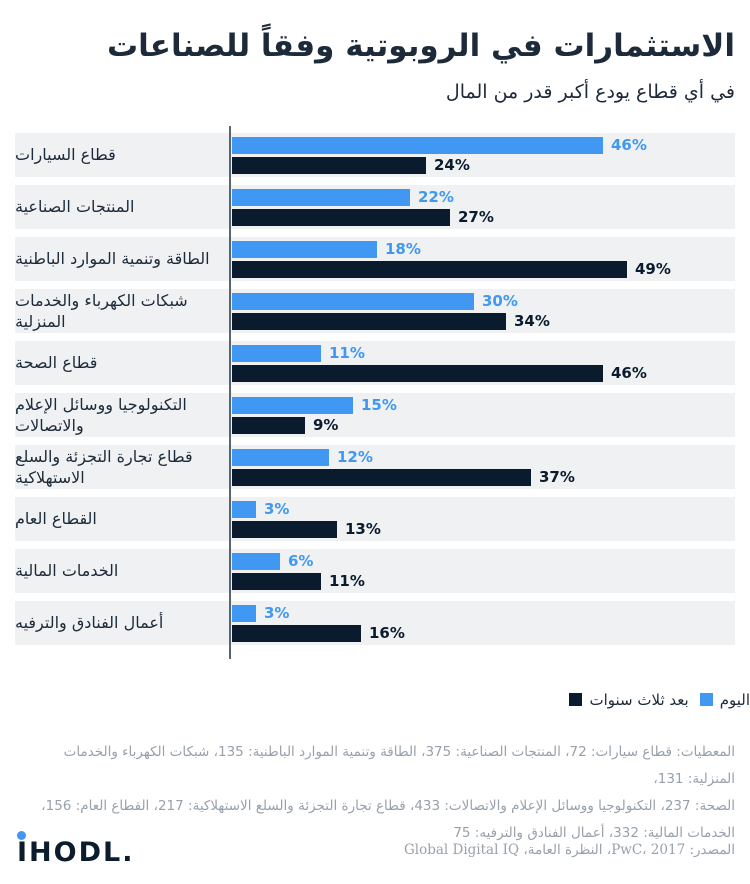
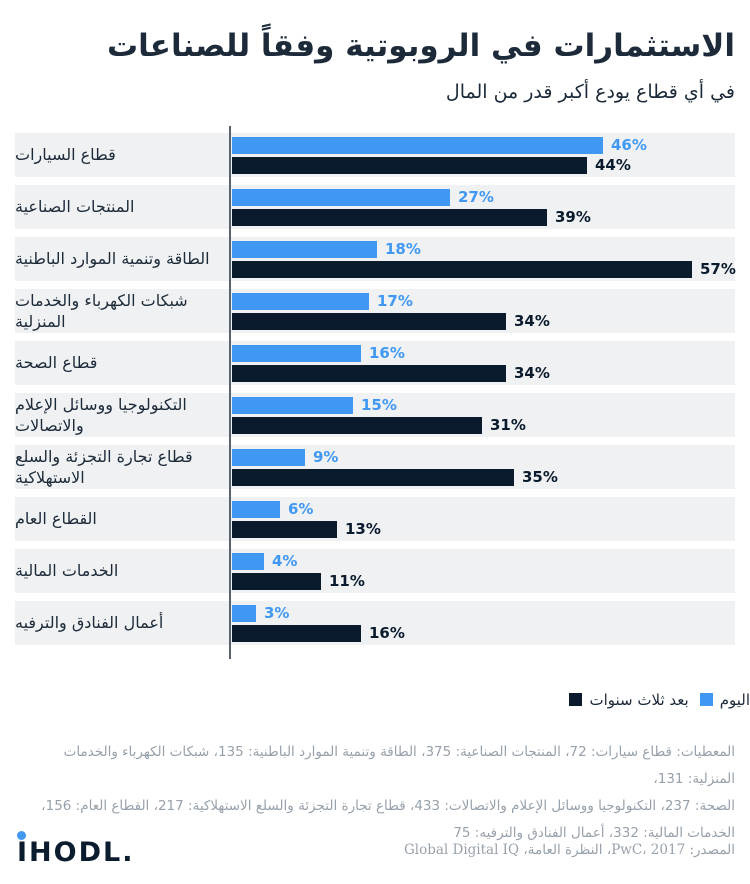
بعد ثلاث سنوات/قطاع السيارات: 24% -> 44%
اليوم/المنتجات الصناعية: 22% -> 27%
بعد ثلاث سنوات/المنتجات الصناعية: 27% -> 39%
بعد ثلاث سنوات/الطاقة وتنمية الموارد الباطنية: 49% -> 57%
اليوم/شبكات الكهرباء والخدمات المنزلية: 30% -> 17%
اليوم/قطاع الصحة: 11% -> 16%
بعد ثلاث سنوات/قطاع الصحة: 46% -> 34%
بعد ثلاث سنوات/التكنولوجيا ووسائل الإعلام والاتصالات: 9% -> 31%
اليوم/قطاع تجارة التجزئة والسلع الاستهلاكية: 12% -> 9%
بعد ثلاث سنوات/قطاع تجارة التجزئة والسلع الاستهلاكية: 37% -> 35%
اليوم/القطاع العام: 3% -> 6%
اليوم/الخدمات المالية: 6% -> 4%
